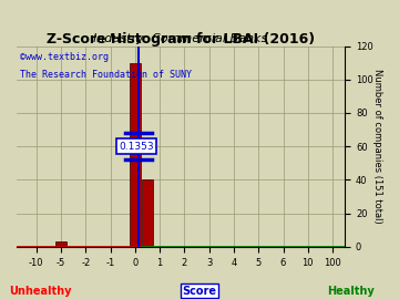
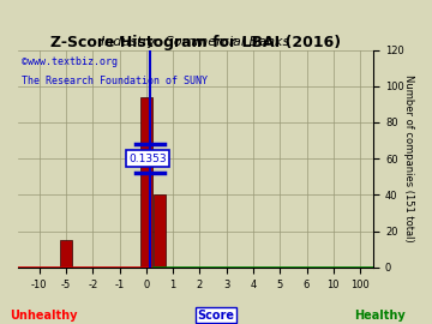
-5: 3 -> 15
0: 110 -> 94
